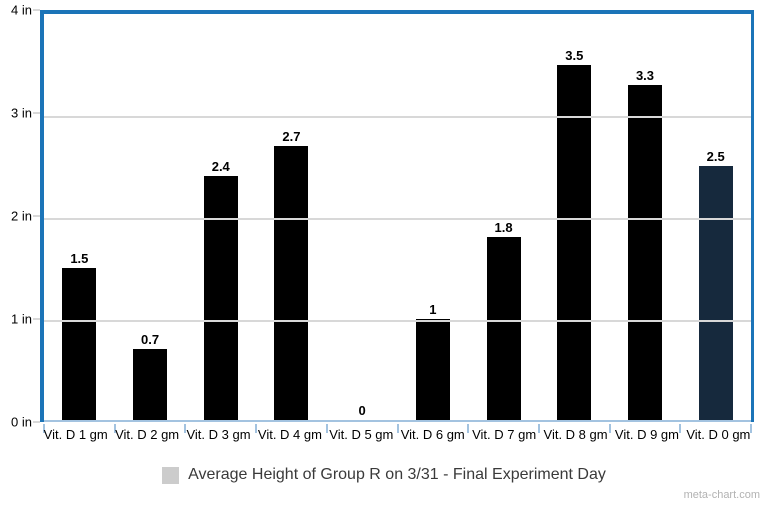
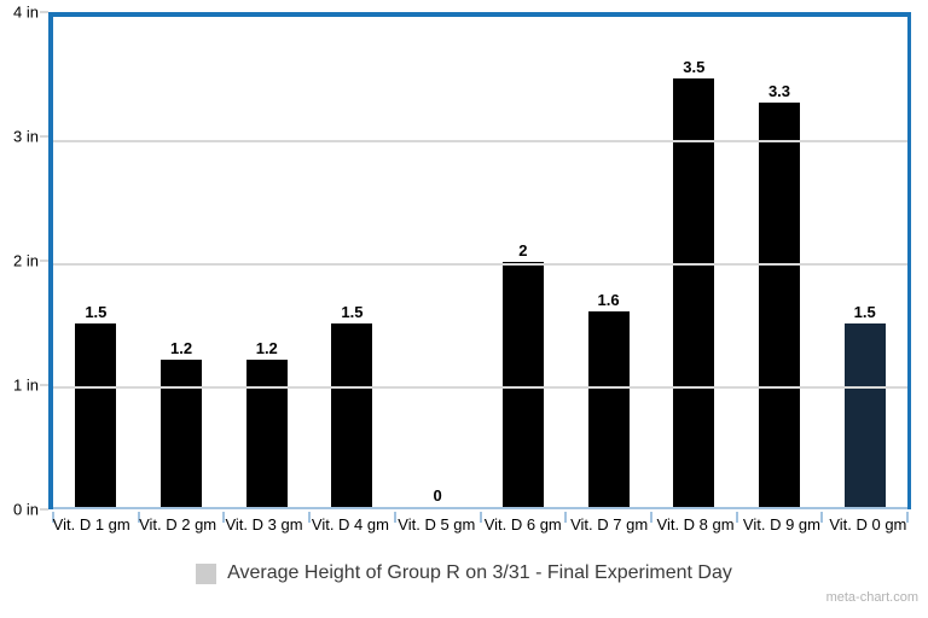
Vit. D 2 gm: 0.7 -> 1.2
Vit. D 3 gm: 2.4 -> 1.2
Vit. D 4 gm: 2.7 -> 1.5
Vit. D 6 gm: 1 -> 2
Vit. D 7 gm: 1.8 -> 1.6
Vit. D 0 gm: 2.5 -> 1.5
